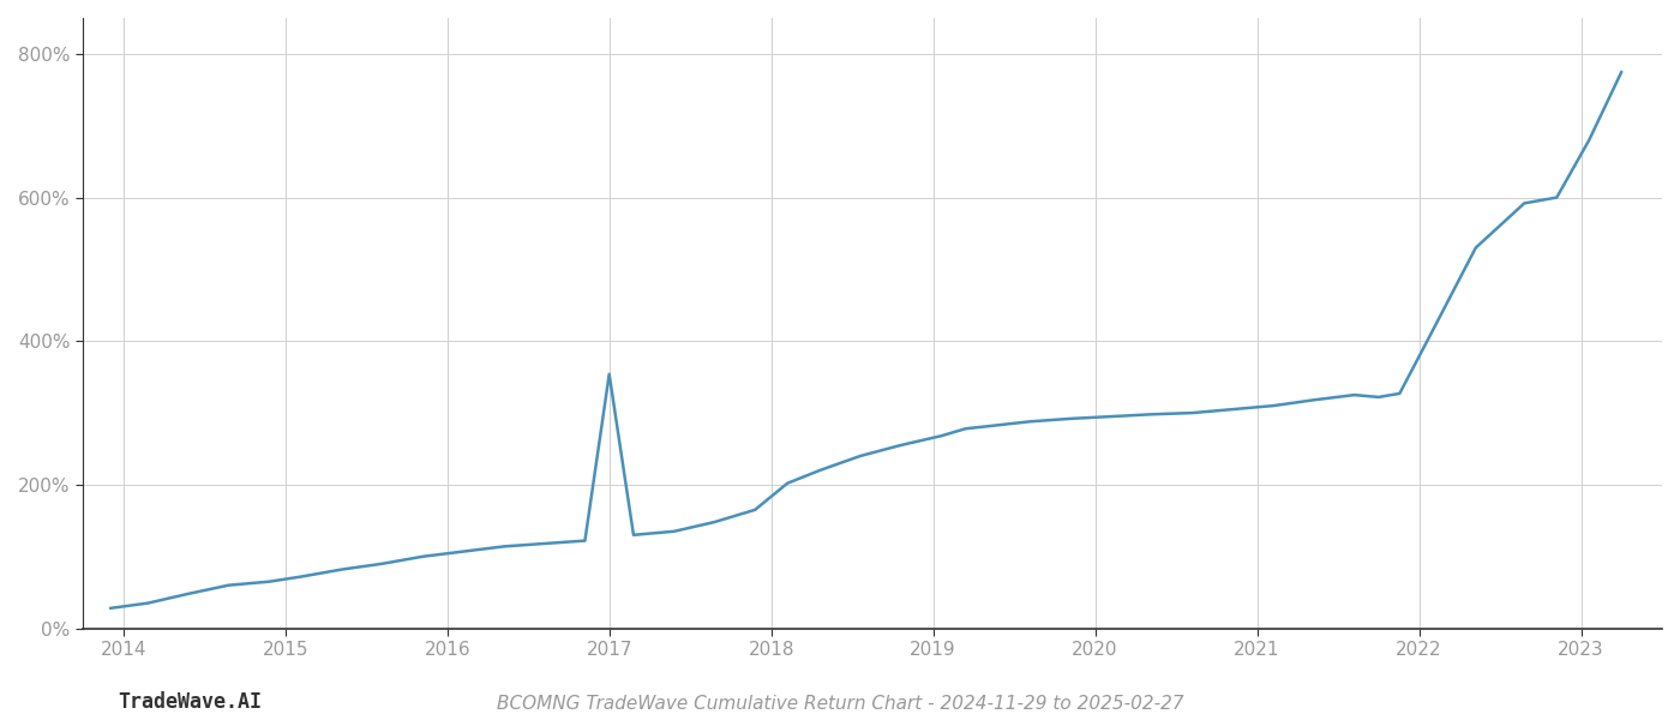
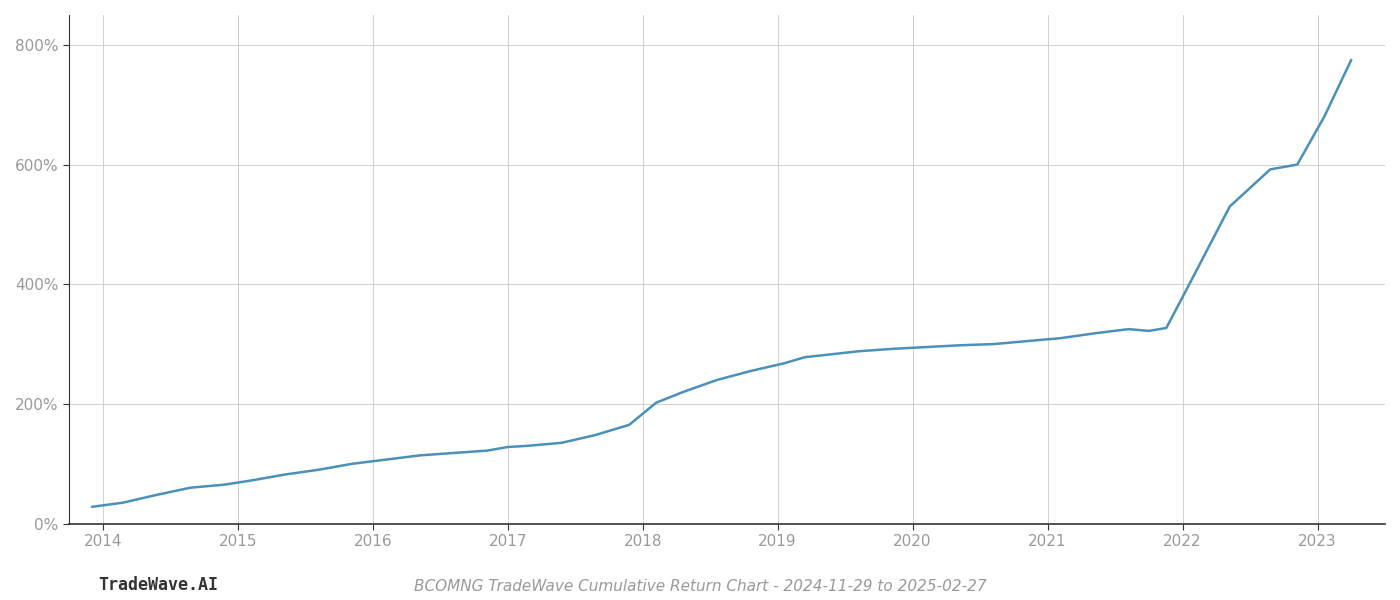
2017: 354% -> 128%
